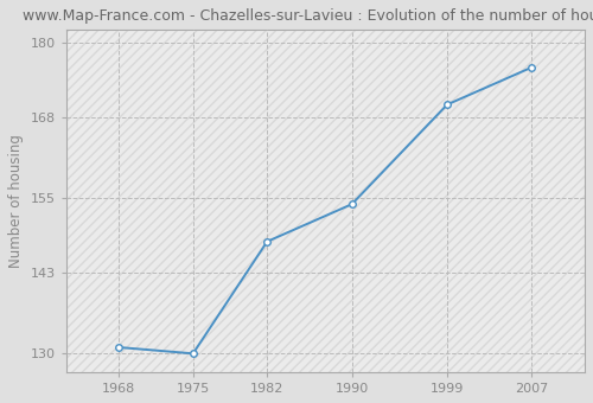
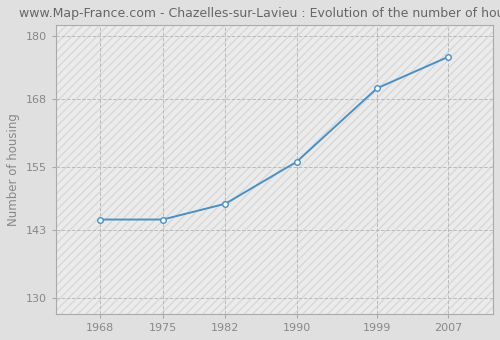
1968: 131 -> 145
1975: 130 -> 145
1990: 154 -> 156
